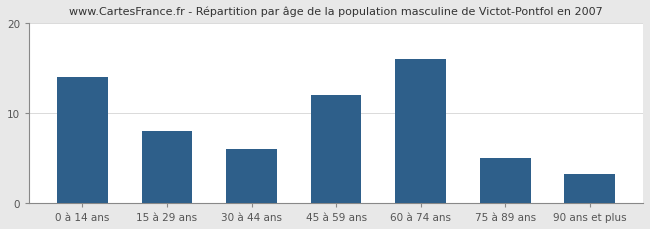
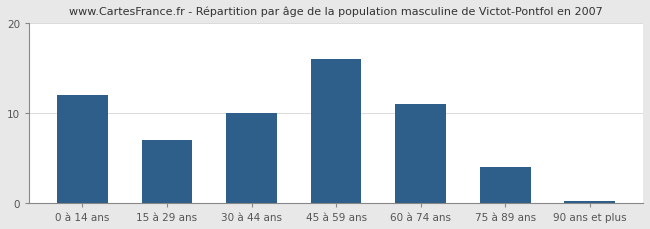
0 à 14 ans: 14.0 -> 12.0
15 à 29 ans: 8.0 -> 7.0
30 à 44 ans: 6.0 -> 10.0
45 à 59 ans: 12.0 -> 16.0
60 à 74 ans: 16.0 -> 11.0
75 à 89 ans: 5.0 -> 4.0
90 ans et plus: 3.2 -> 0.2
